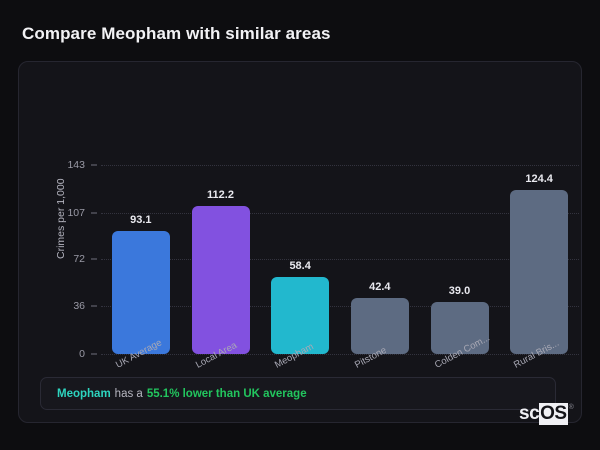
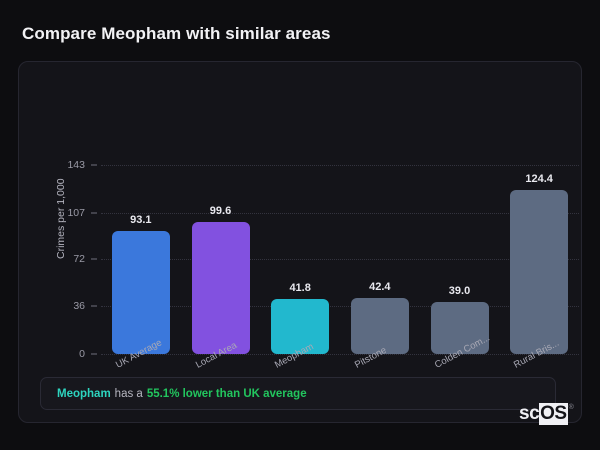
Local Area: 112.2 -> 99.6
Meopham: 58.4 -> 41.8
